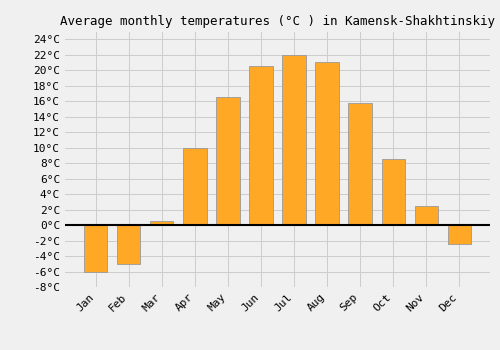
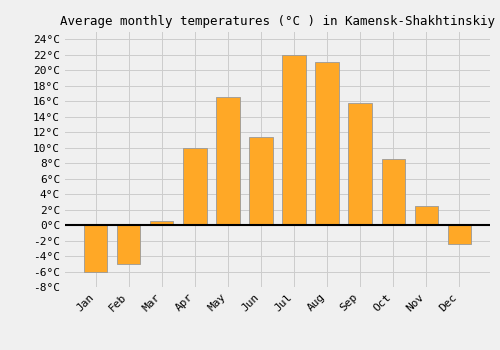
Jun: 20.5°C -> 11.4°C
